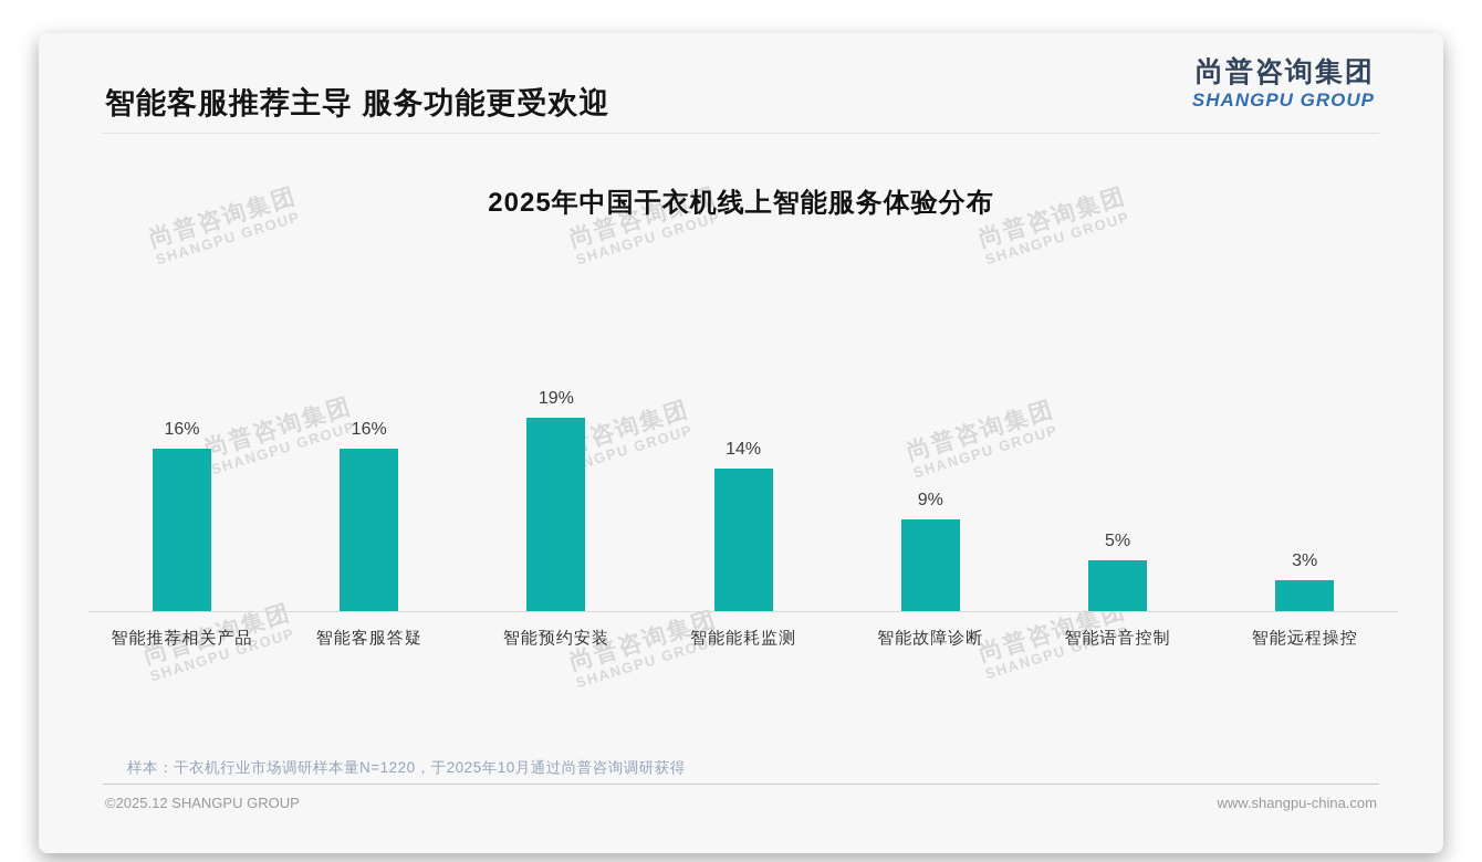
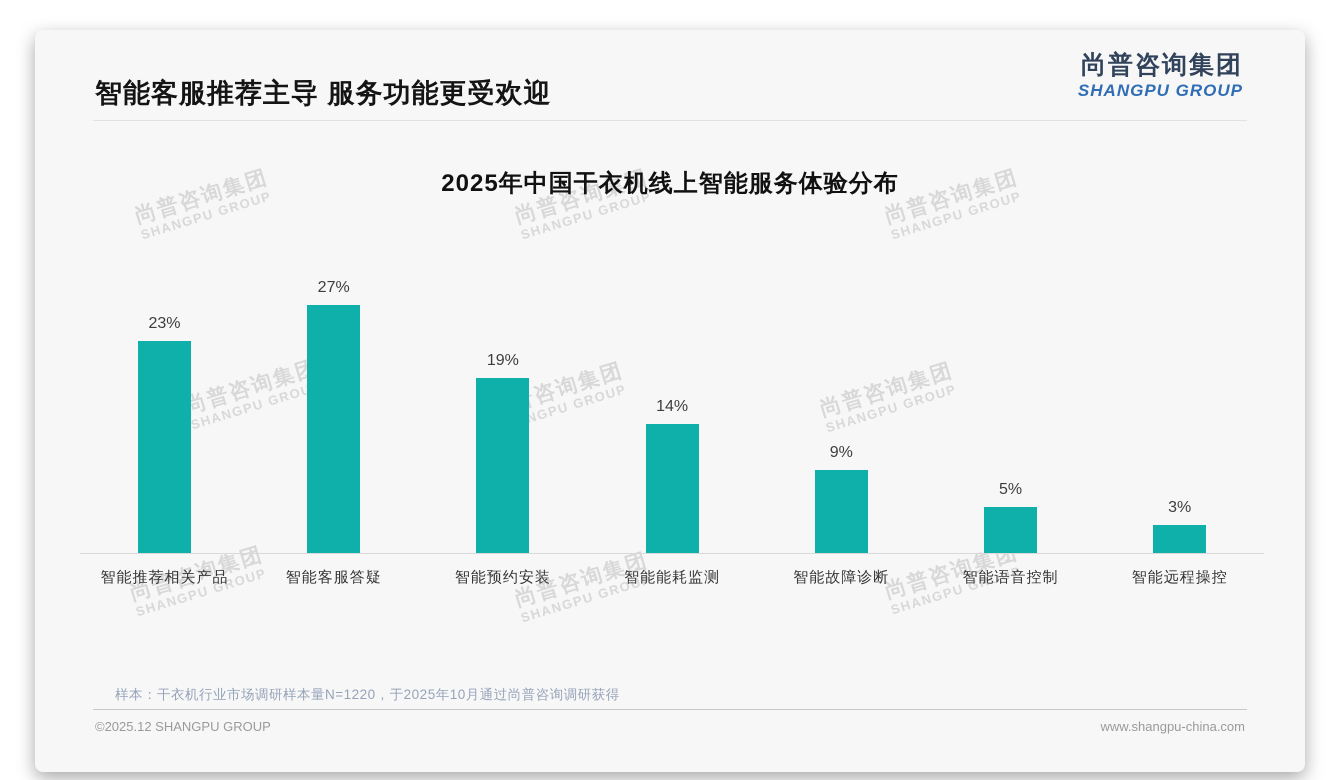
智能推荐相关产品: 16% -> 23%
智能客服答疑: 16% -> 27%
